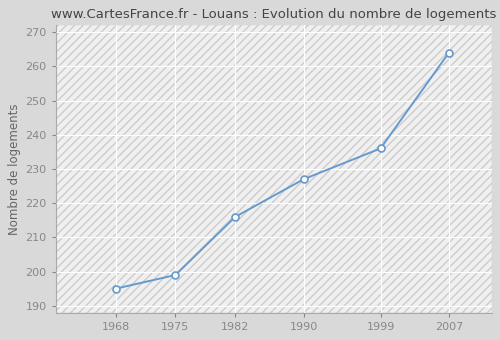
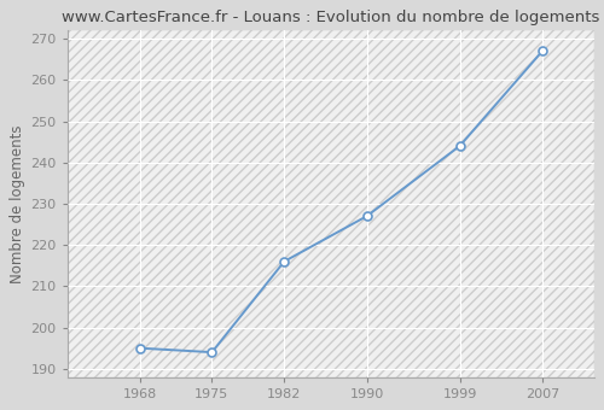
1975: 199 -> 194
1999: 236 -> 244
2007: 264 -> 267
